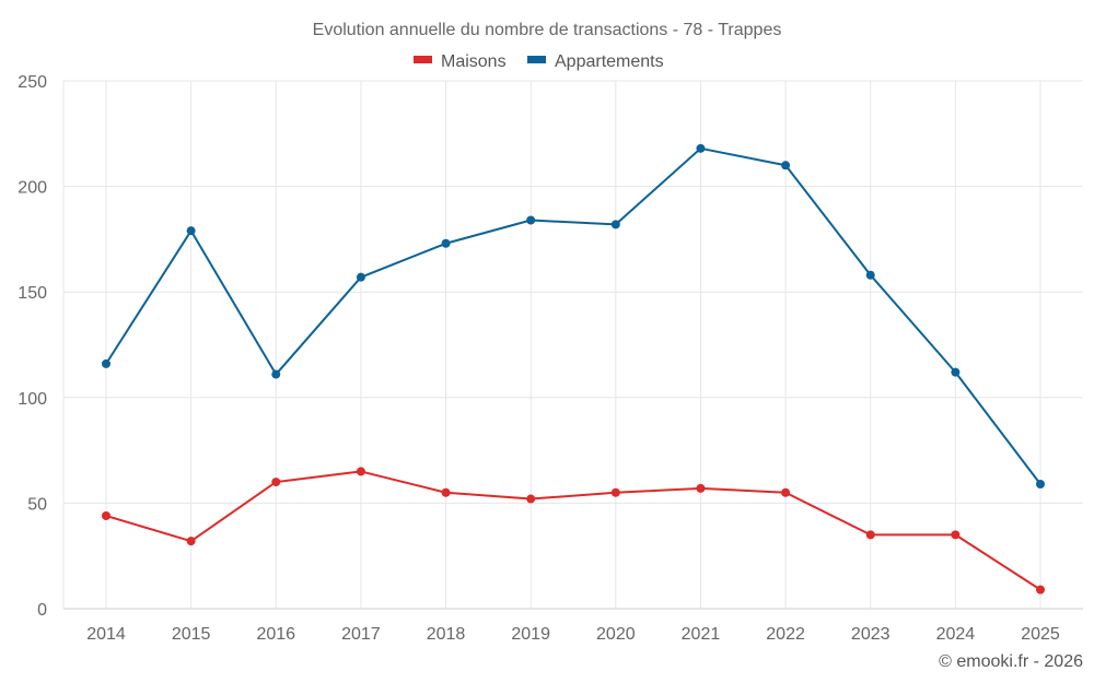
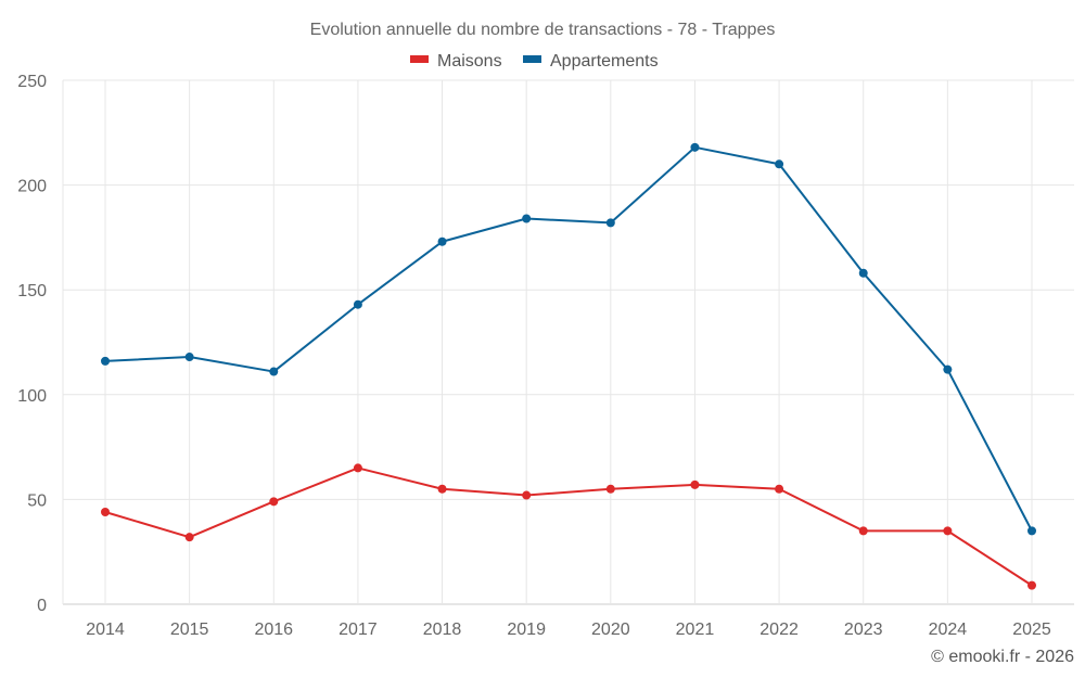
Appartements/2015: 179 -> 118
Maisons/2016: 60 -> 49
Appartements/2017: 157 -> 143
Appartements/2025: 59 -> 35
